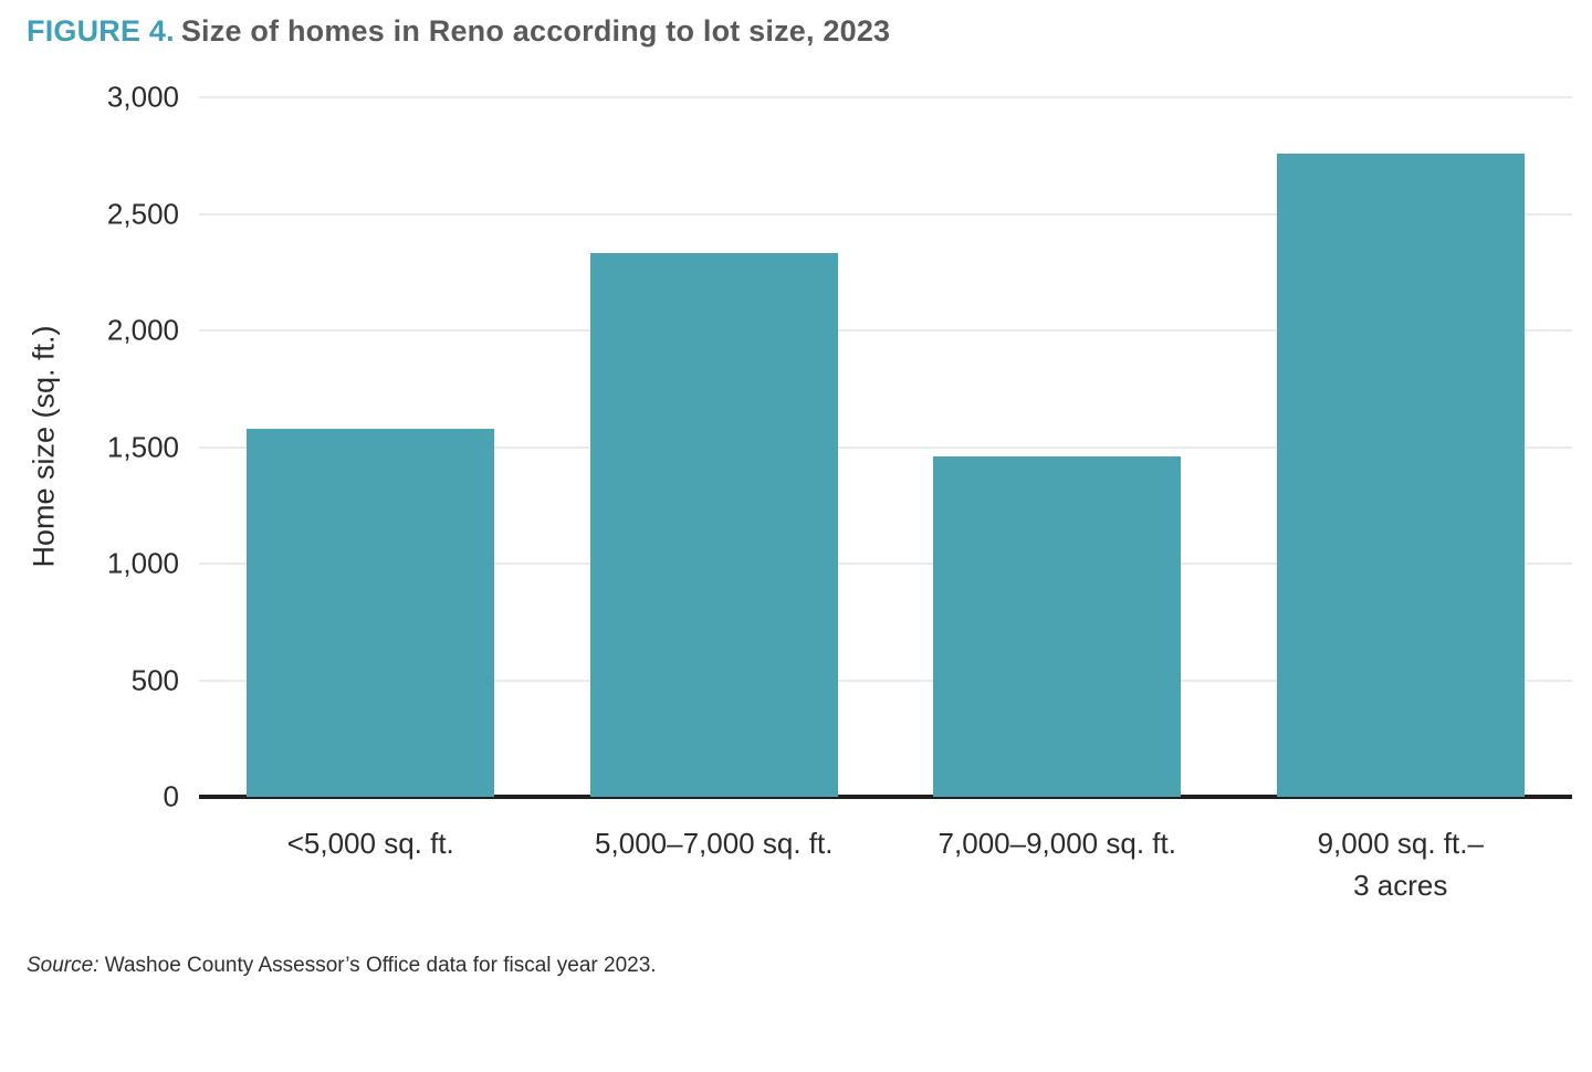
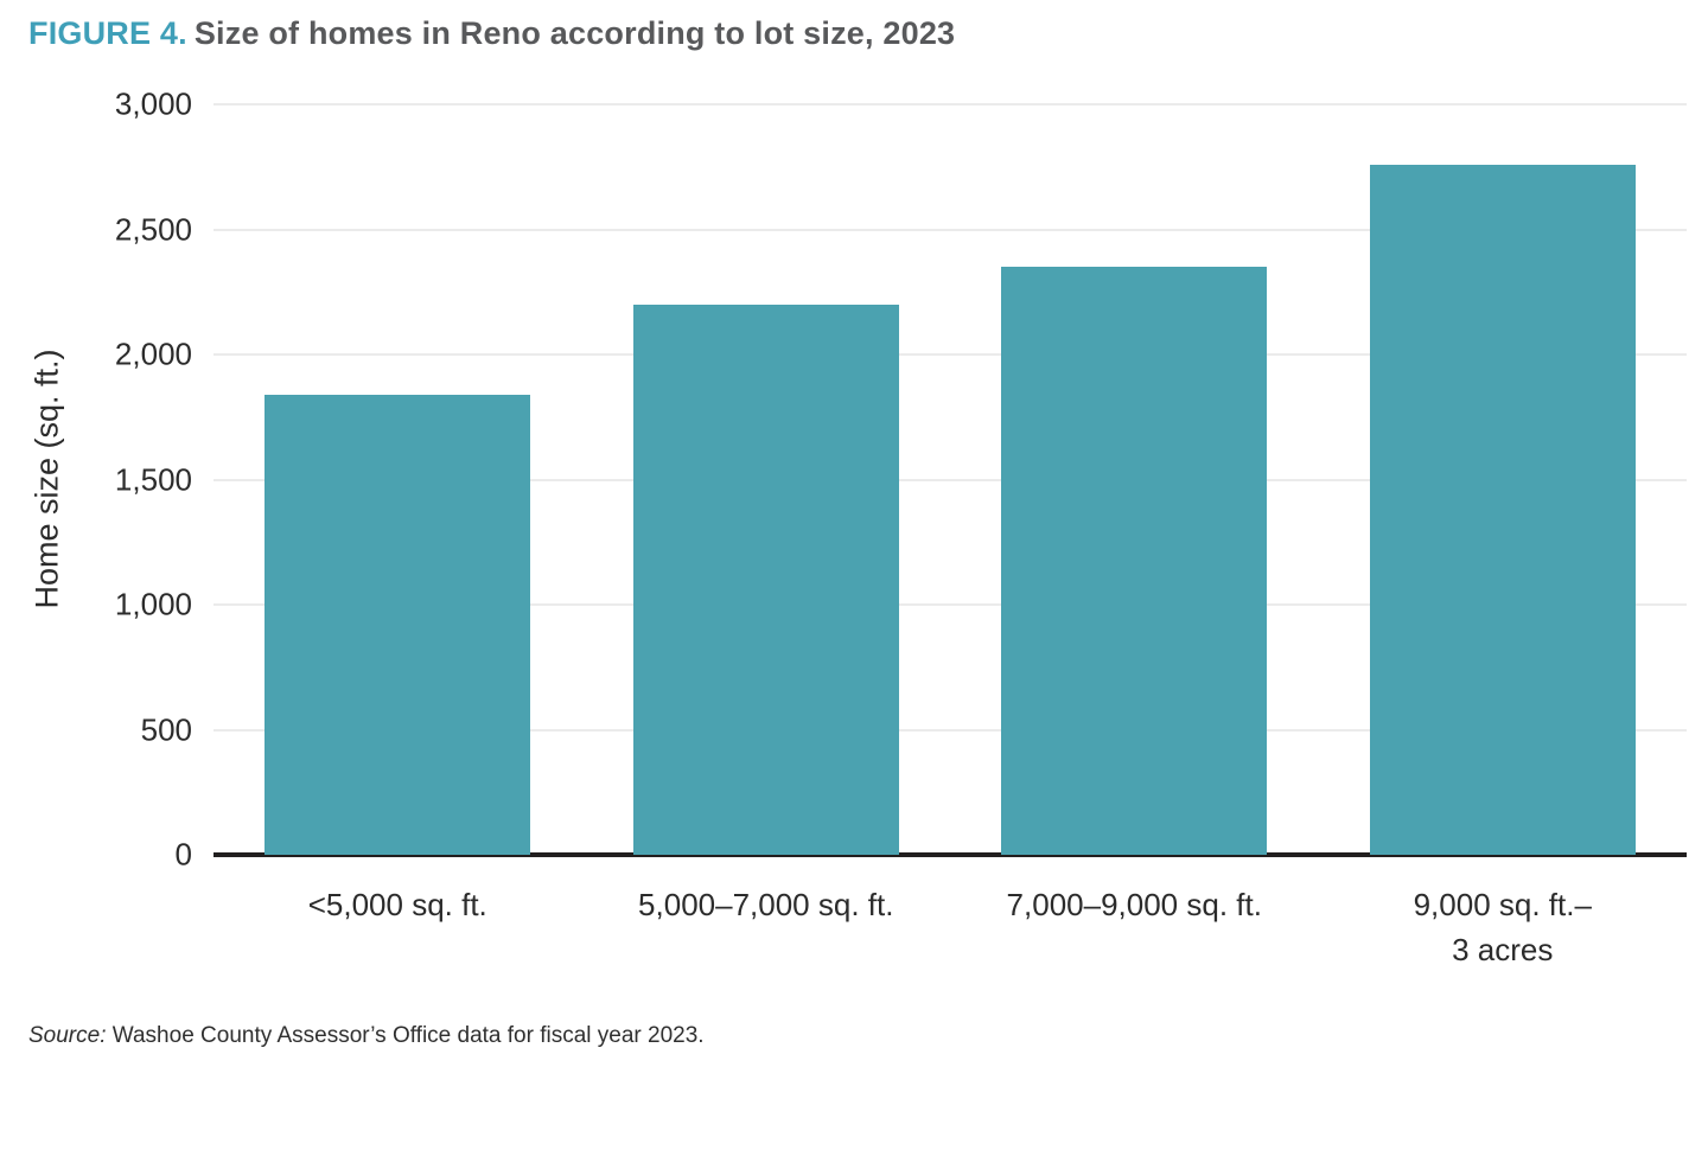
<5,000 sq. ft.: 1580 -> 1840
5,000–7,000 sq. ft.: 2330 -> 2200
7,000–9,000 sq. ft.: 1460 -> 2350
